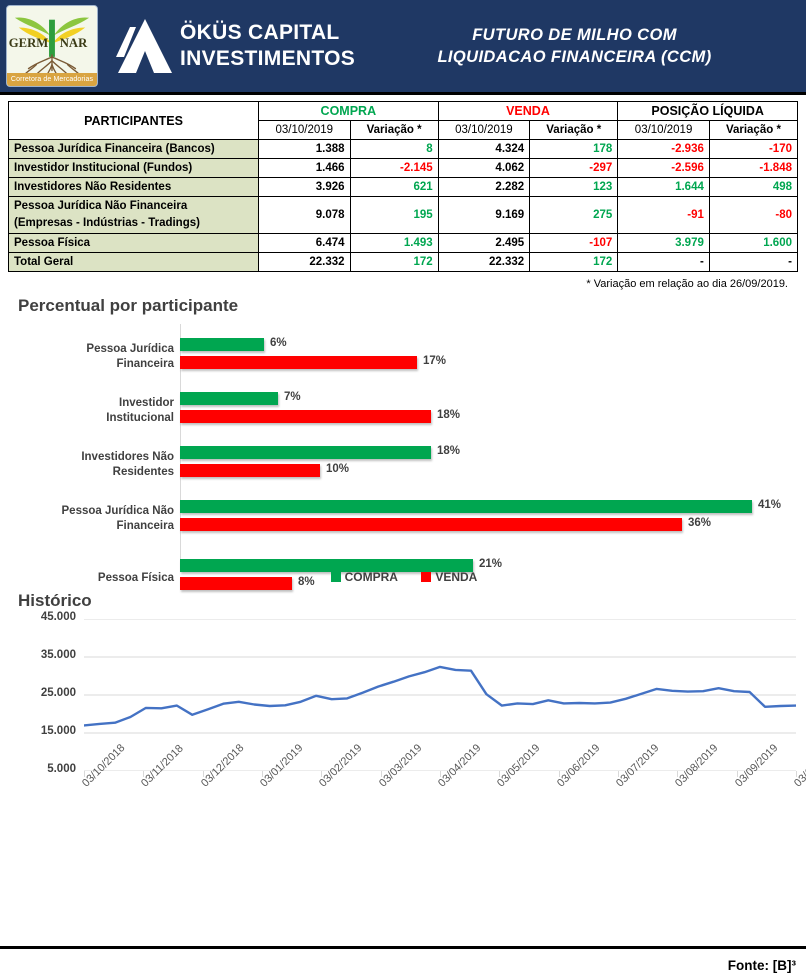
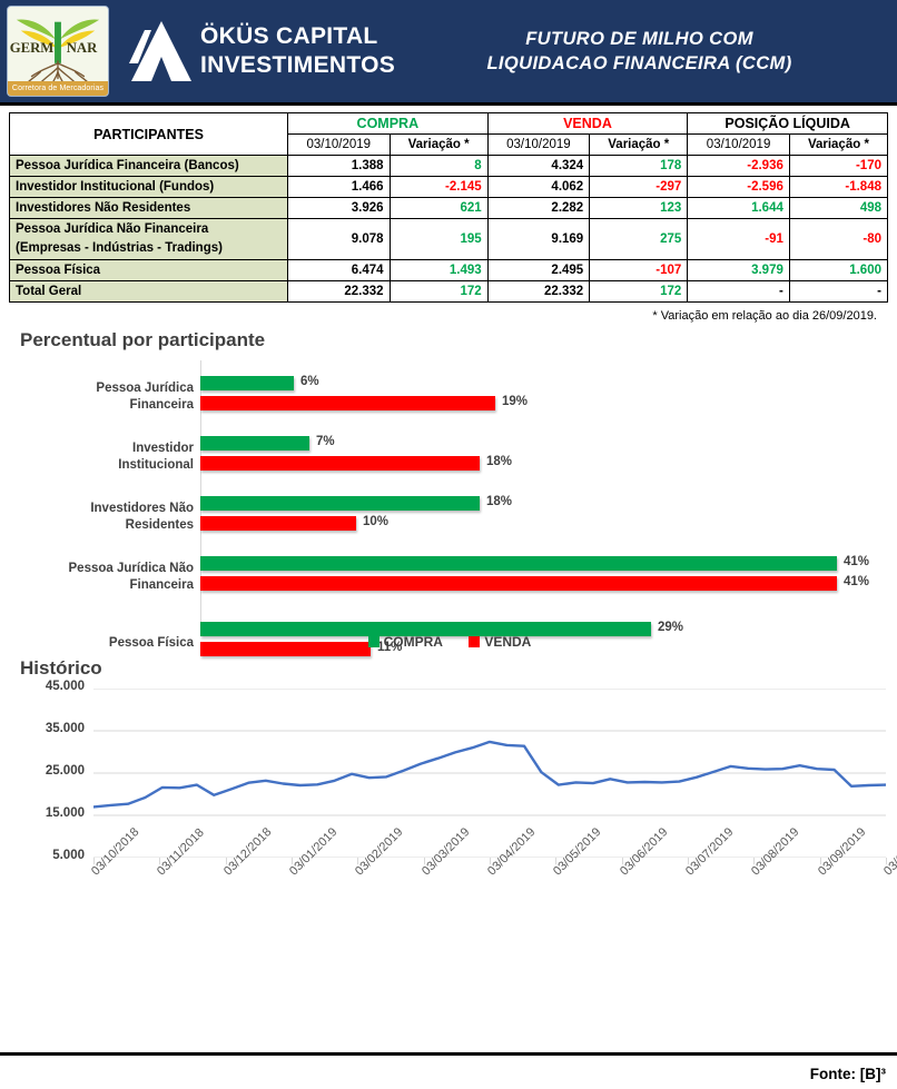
Percentual por participante/VENDA/Pessoa Jurídica Financeira: 17% -> 19%
Percentual por participante/VENDA/Pessoa Jurídica Não Financeira: 36% -> 41%
Percentual por participante/COMPRA/Pessoa Física: 21% -> 29%
Percentual por participante/VENDA/Pessoa Física: 8% -> 11%
